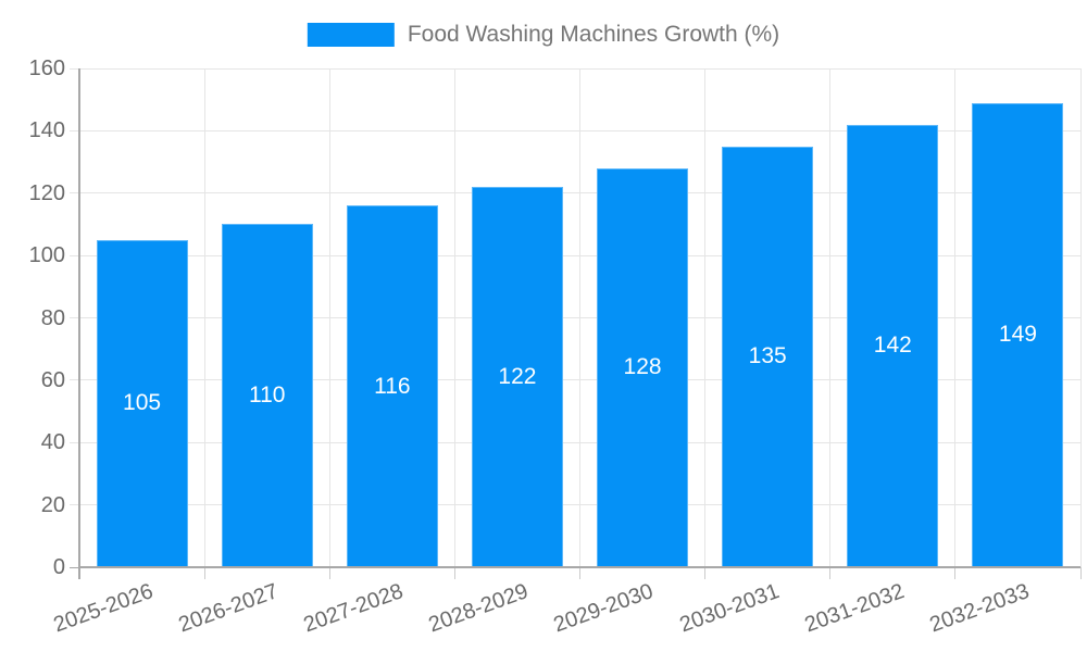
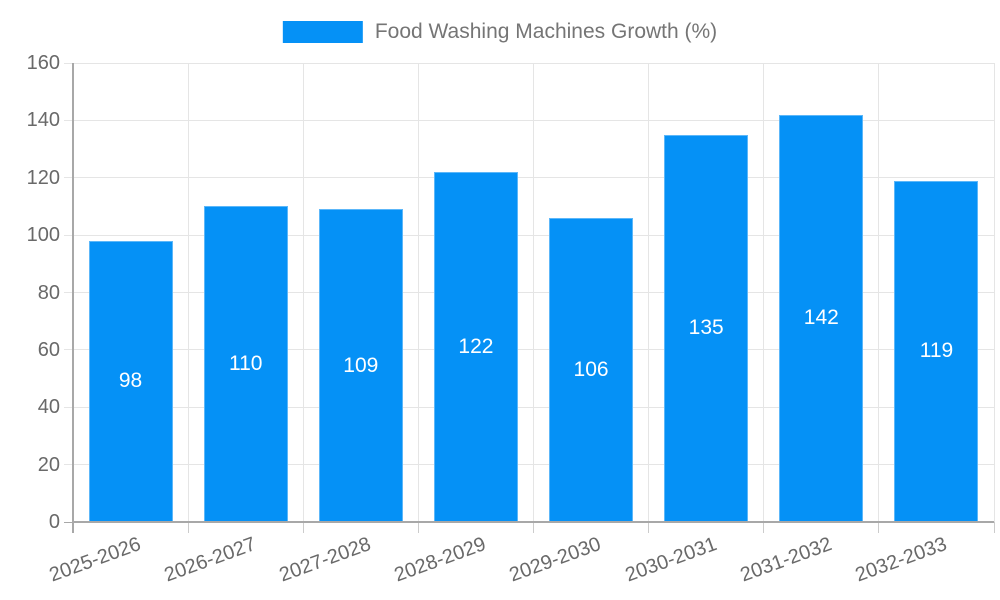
2025-2026: 105 -> 98
2027-2028: 116 -> 109
2029-2030: 128 -> 106
2032-2033: 149 -> 119
